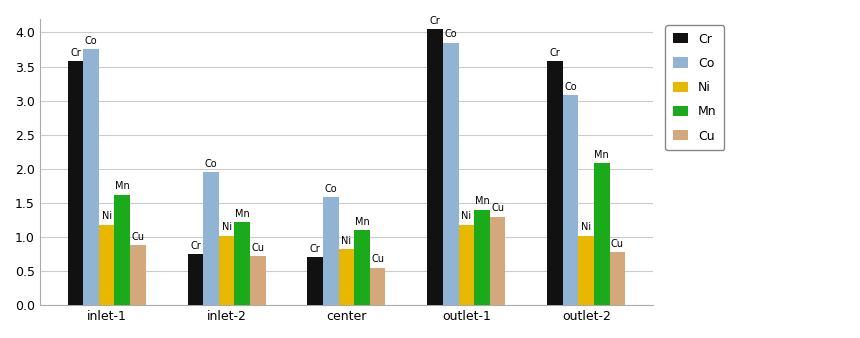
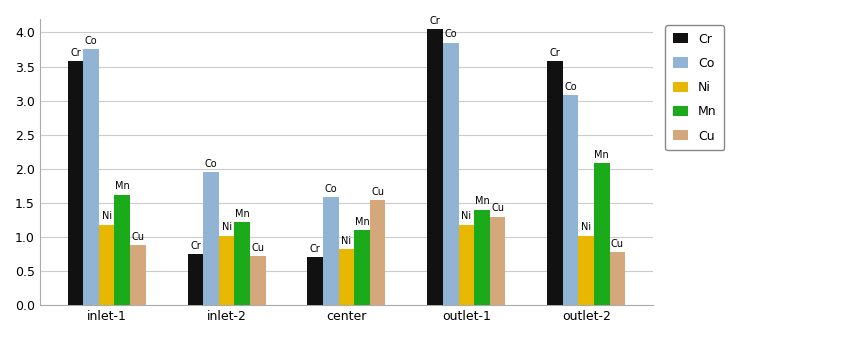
Cu/center: 0.55 -> 1.54
